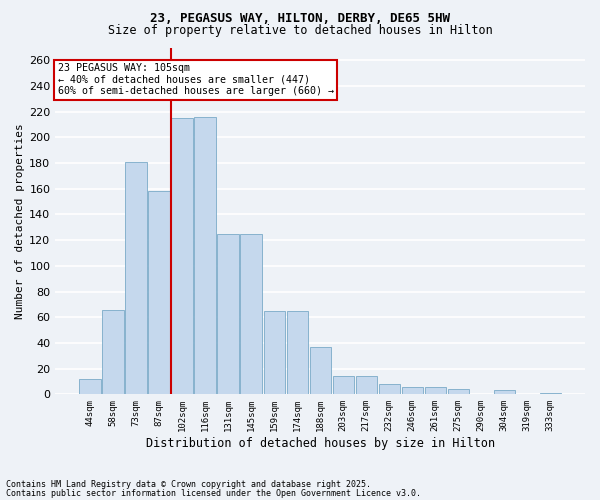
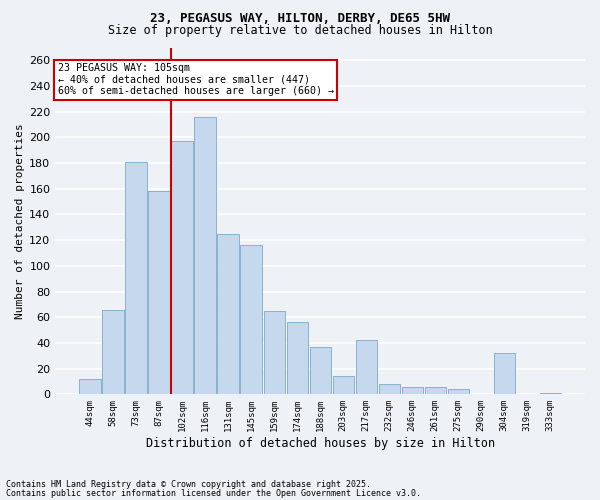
102sqm: 215 -> 197
145sqm: 125 -> 116
174sqm: 65 -> 56
217sqm: 14 -> 42
304sqm: 3 -> 32
